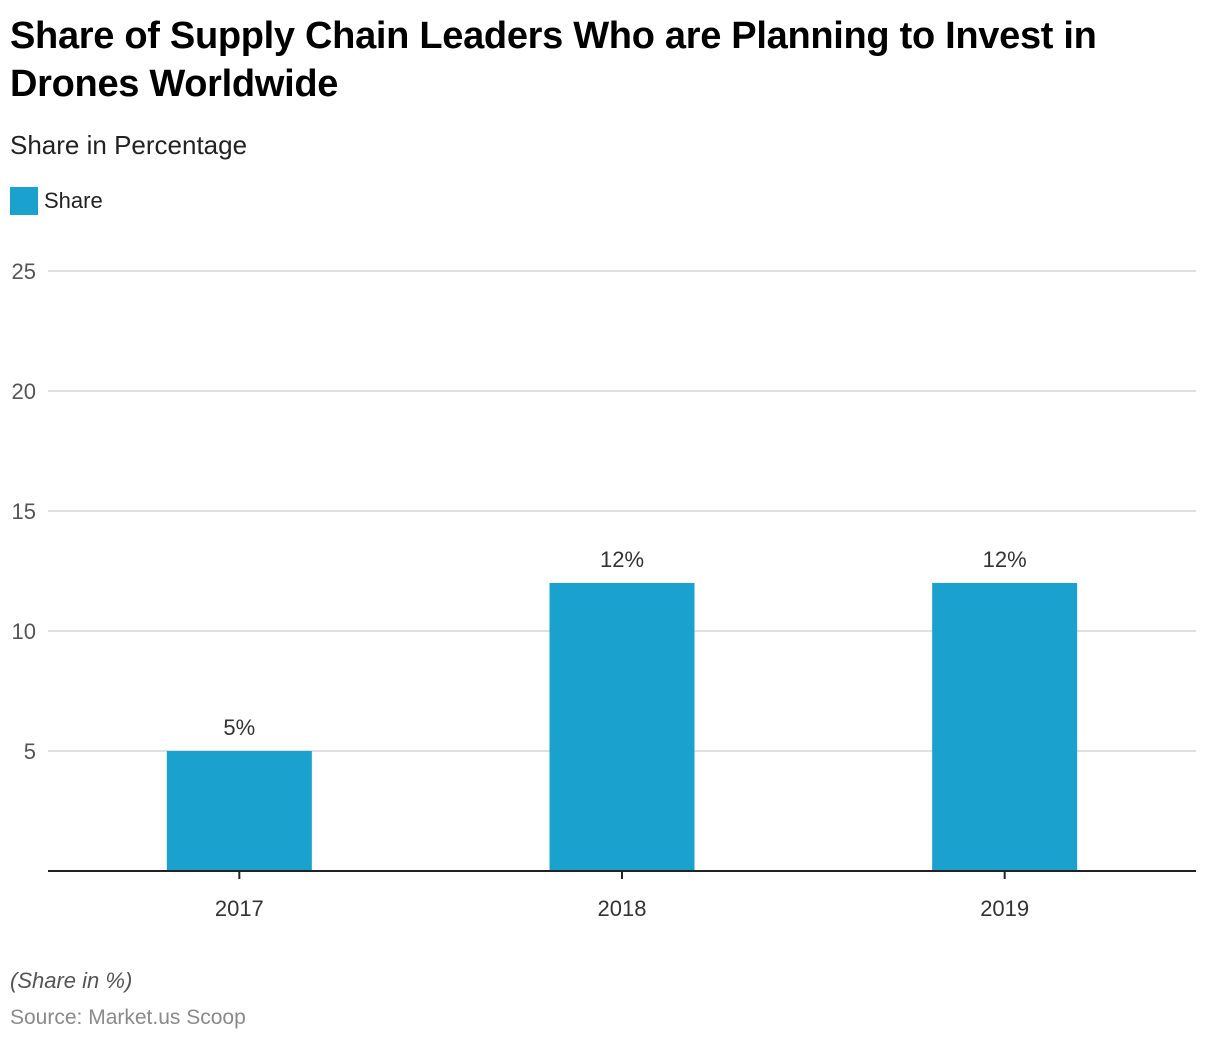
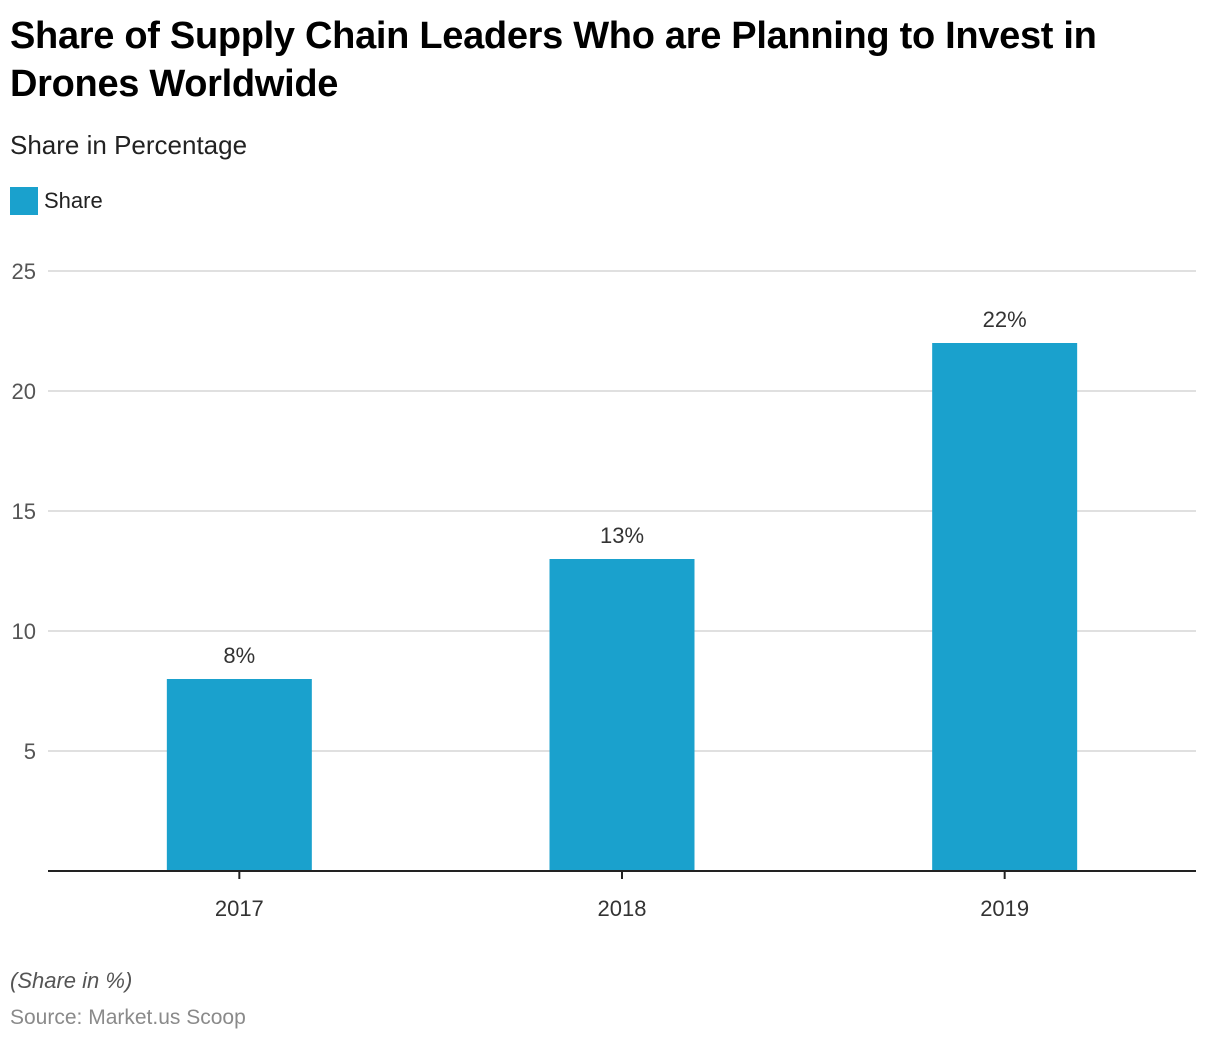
2017: 5% -> 8%
2018: 12% -> 13%
2019: 12% -> 22%
